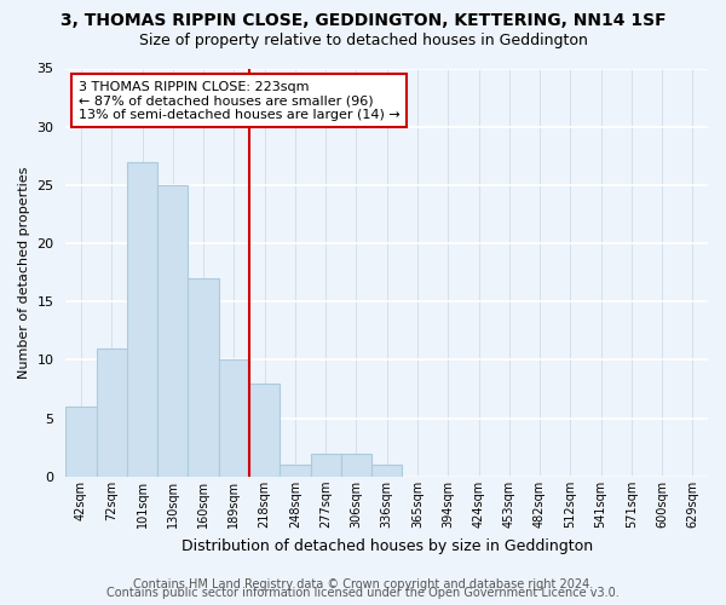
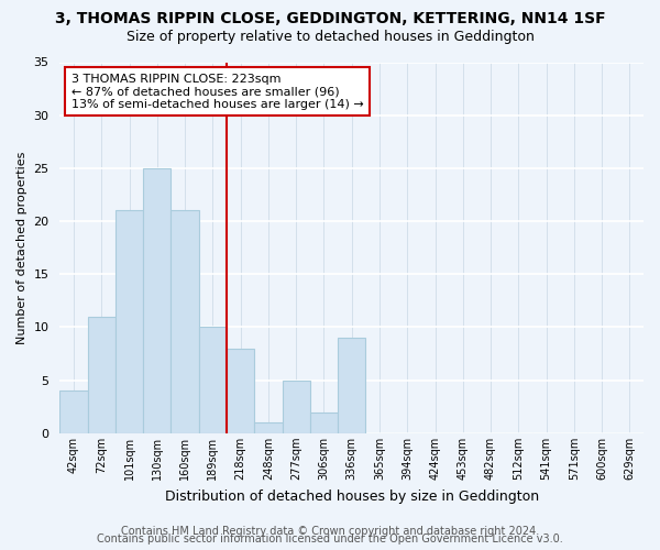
42sqm: 6 -> 4
101sqm: 27 -> 21
160sqm: 17 -> 21
277sqm: 2 -> 5
336sqm: 1 -> 9
